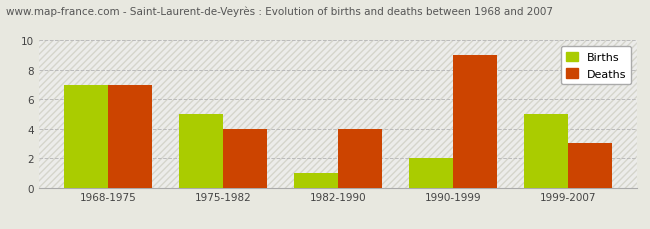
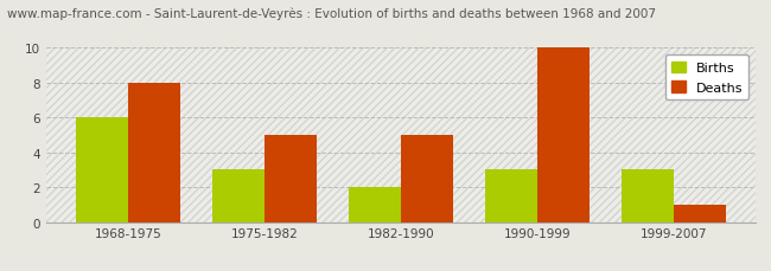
Births/1968-1975: 7 -> 6
Deaths/1968-1975: 7 -> 8
Births/1975-1982: 5 -> 3
Deaths/1975-1982: 4 -> 5
Births/1982-1990: 1 -> 2
Deaths/1982-1990: 4 -> 5
Births/1990-1999: 2 -> 3
Deaths/1990-1999: 9 -> 10
Births/1999-2007: 5 -> 3
Deaths/1999-2007: 3 -> 1
